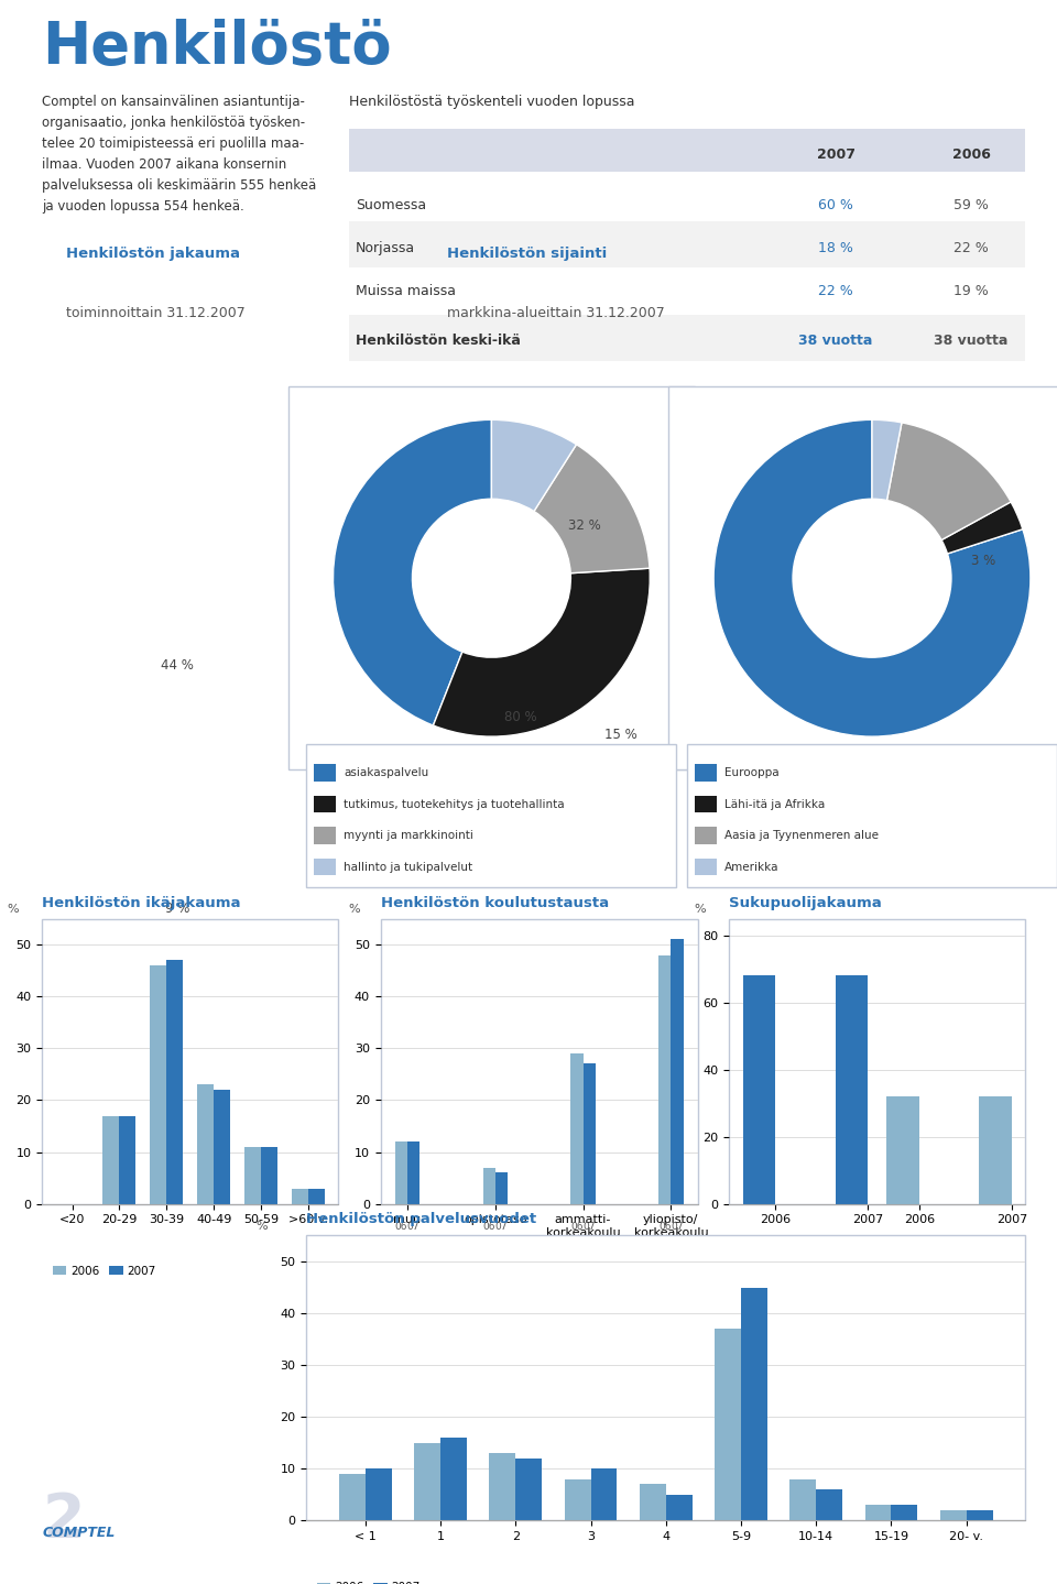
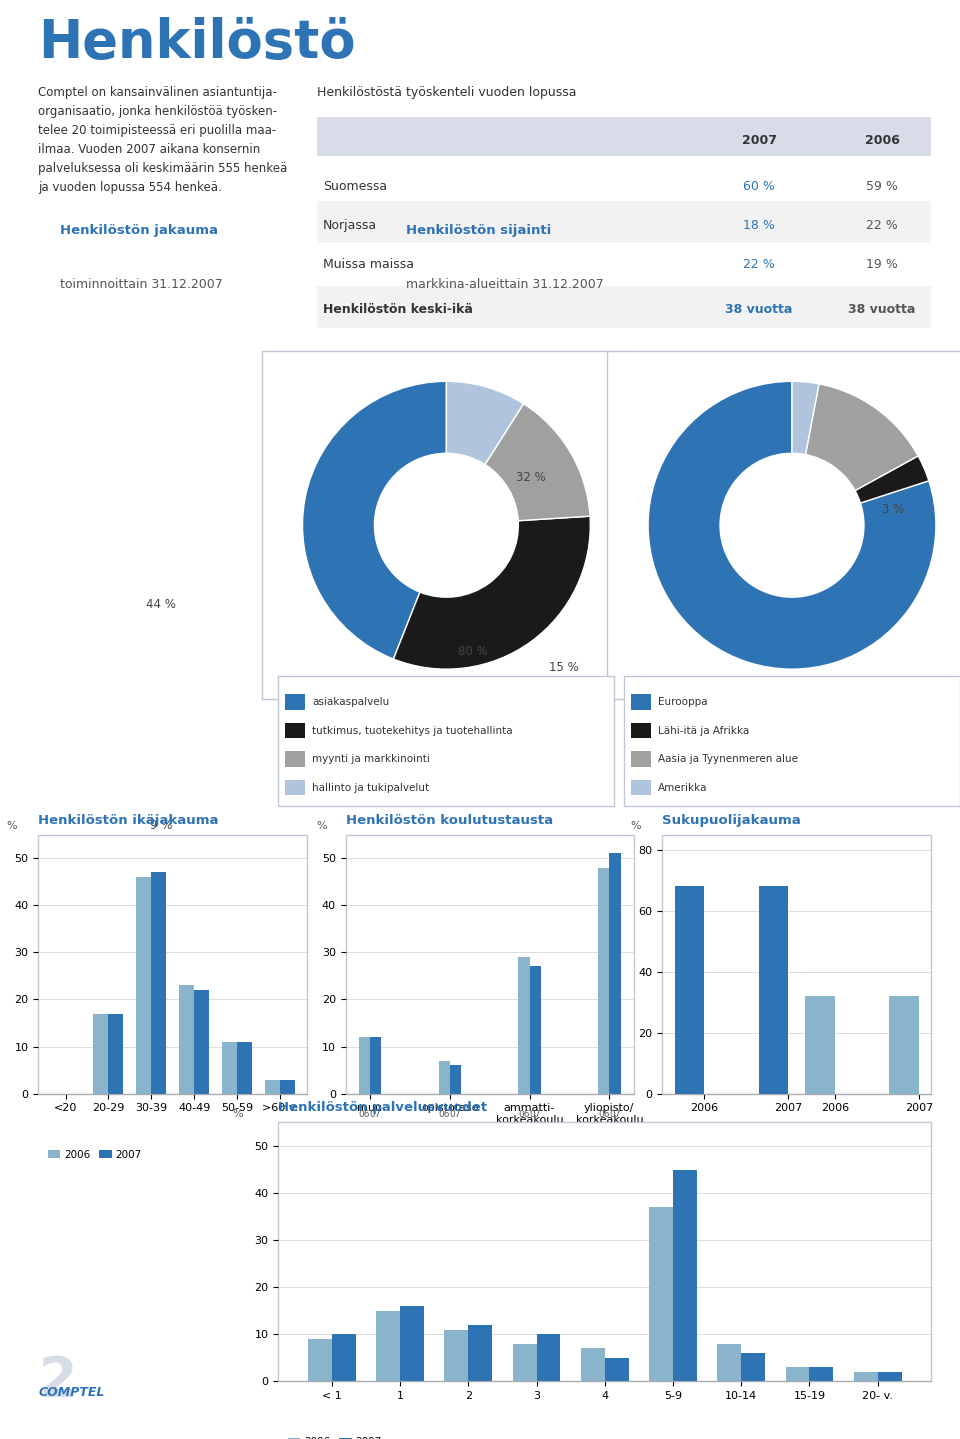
2006/2: 13 -> 11
